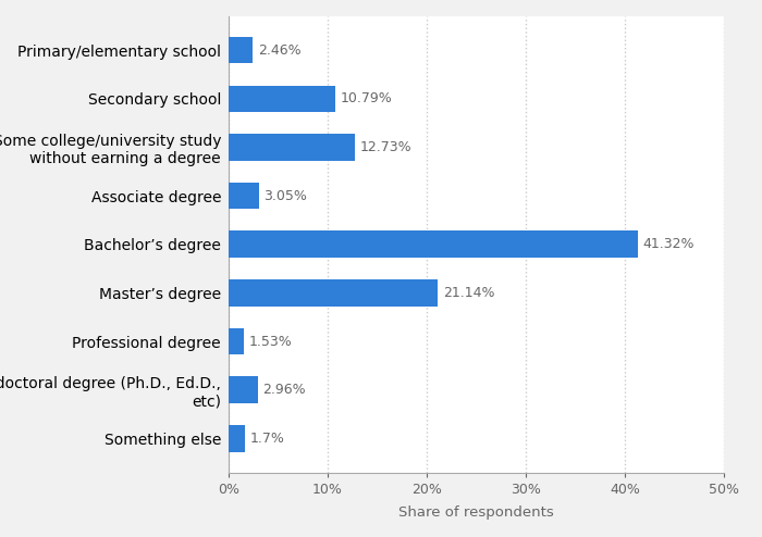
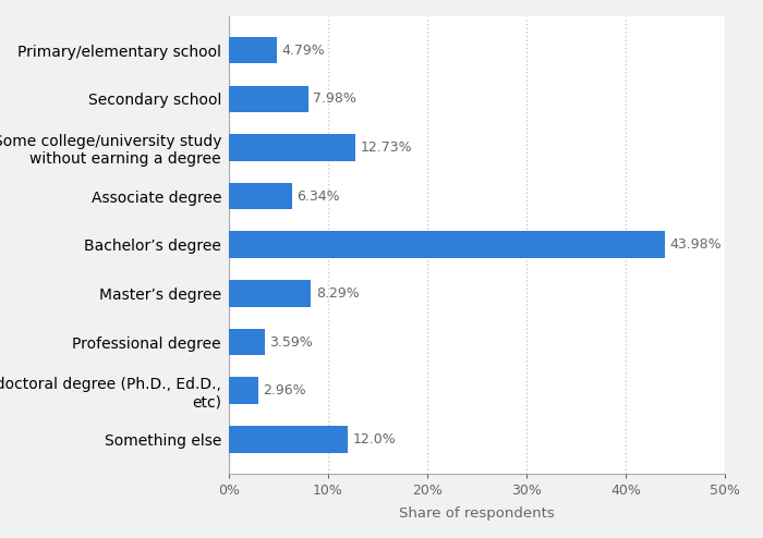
Primary/elementary school: 2.46% -> 4.79%
Secondary school: 10.79% -> 7.98%
Associate degree: 3.05% -> 6.34%
Bachelor’s degree: 41.32% -> 43.98%
Master’s degree: 21.14% -> 8.29%
Professional degree: 1.53% -> 3.59%
Something else: 1.7% -> 12.0%
